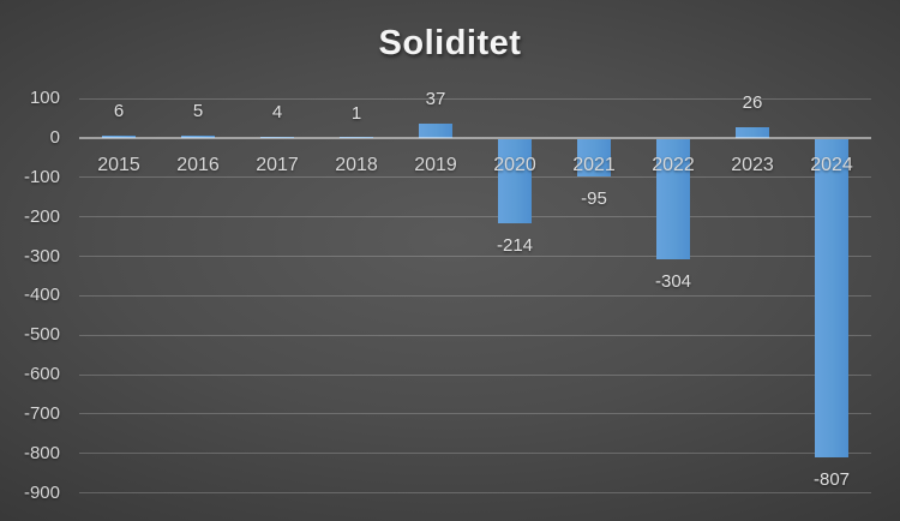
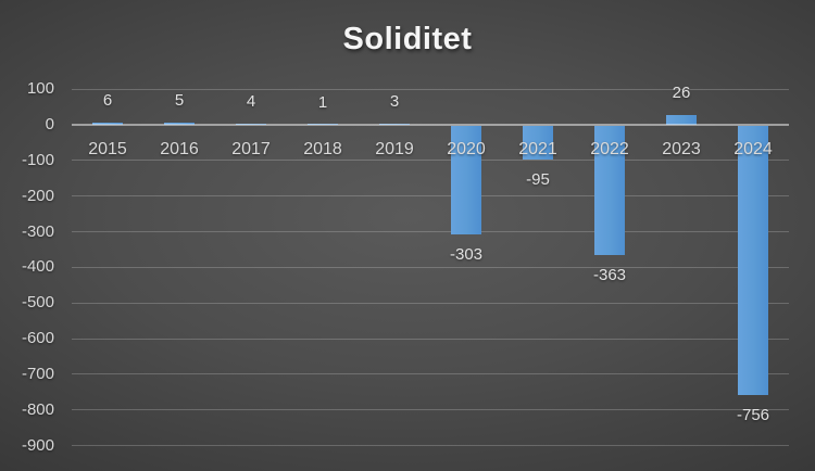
2019: 37 -> 3
2020: -214 -> -303
2022: -304 -> -363
2024: -807 -> -756
